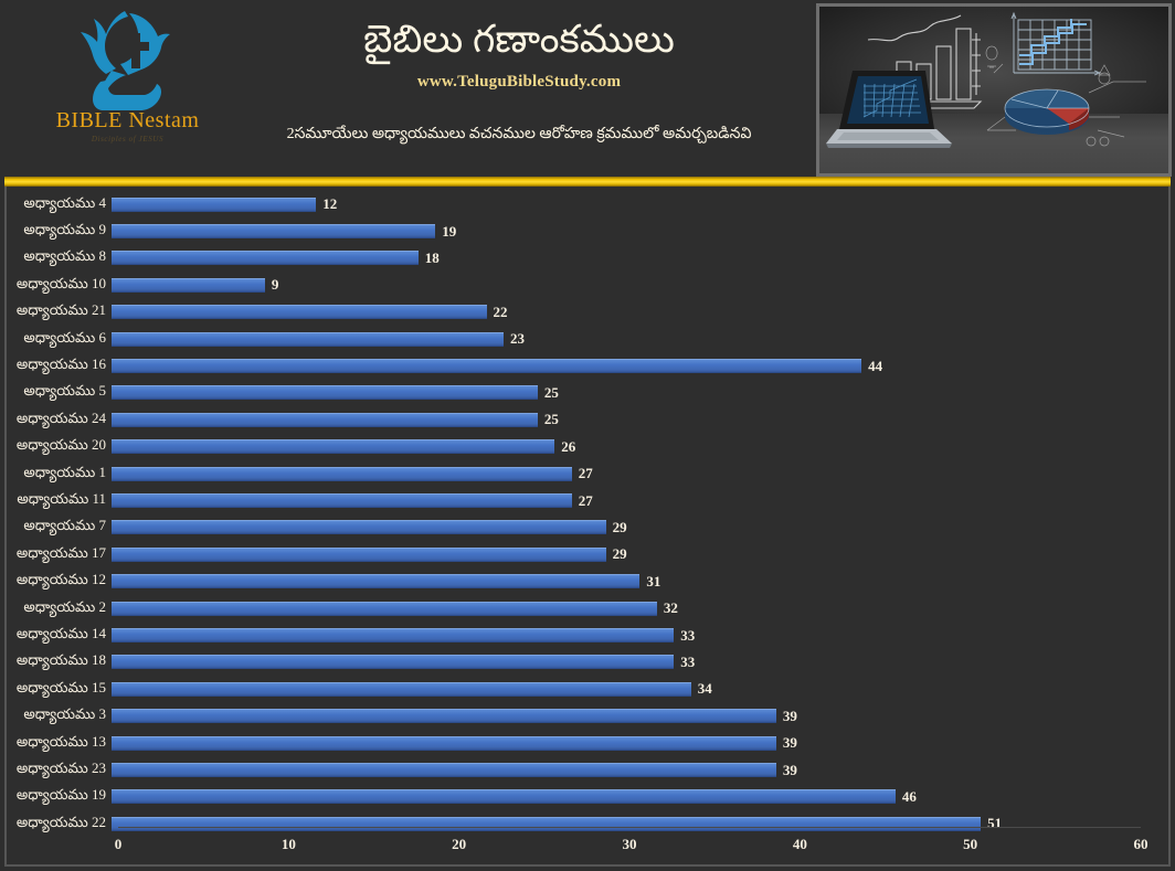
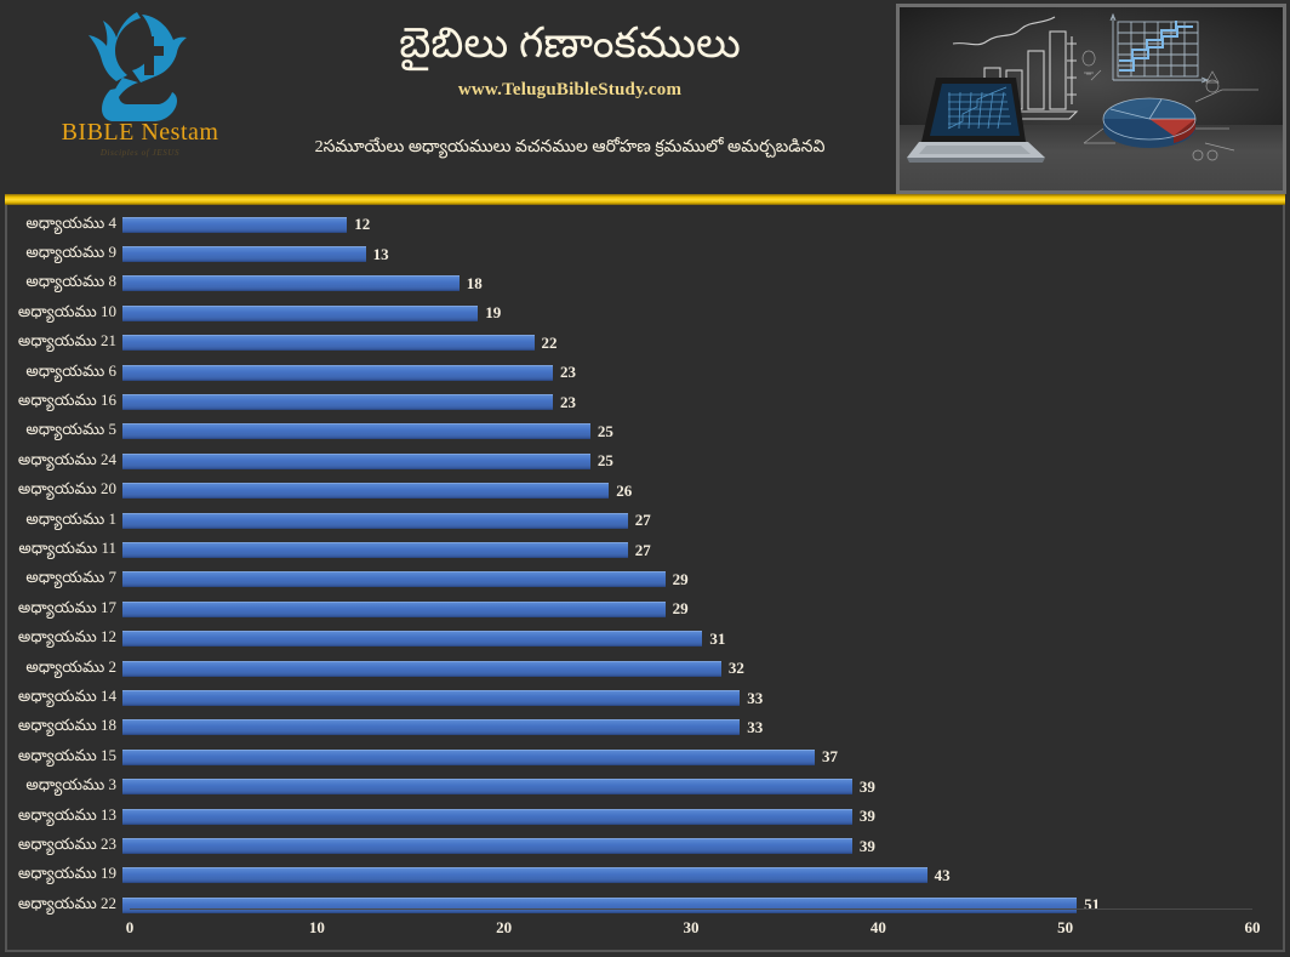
అధ్యాయము 9: 19 -> 13
అధ్యాయము 10: 9 -> 19
అధ్యాయము 16: 44 -> 23
అధ్యాయము 15: 34 -> 37
అధ్యాయము 19: 46 -> 43
